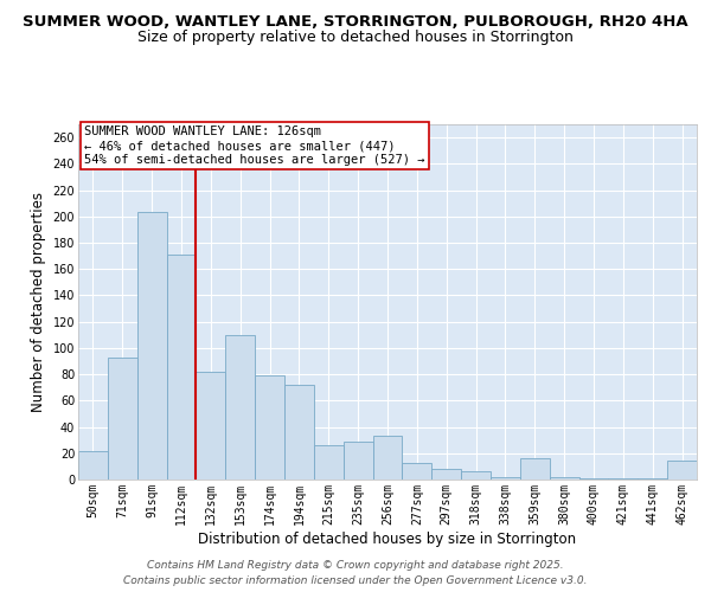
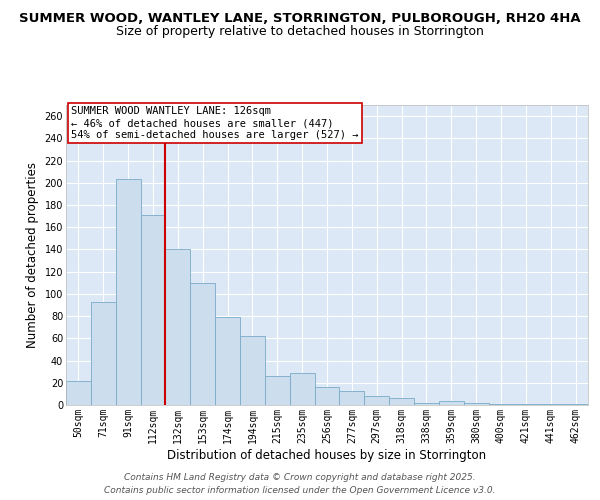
132sqm: 82 -> 140
194sqm: 72 -> 62
256sqm: 33 -> 16
359sqm: 16 -> 4
462sqm: 14 -> 1
